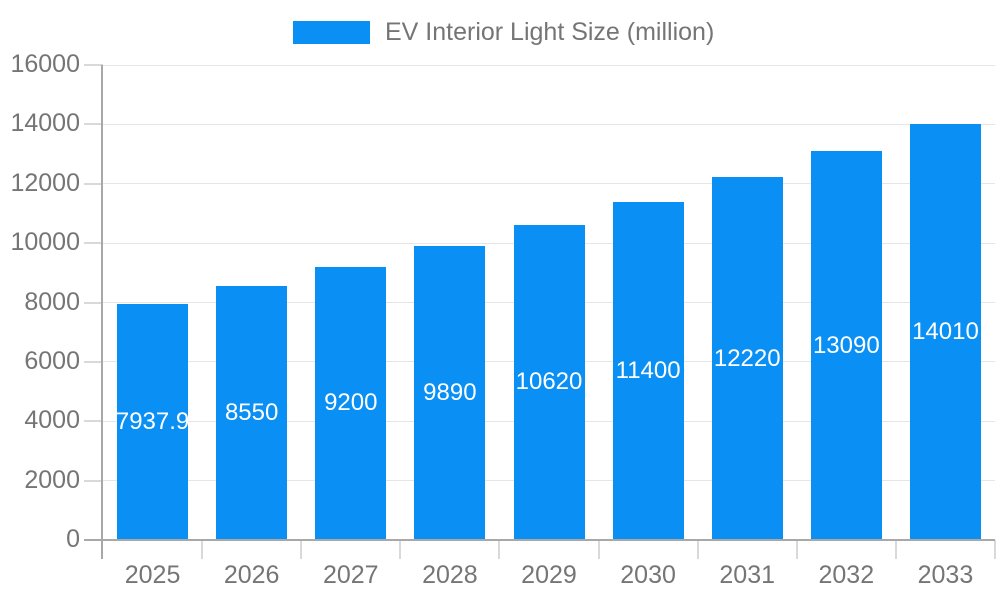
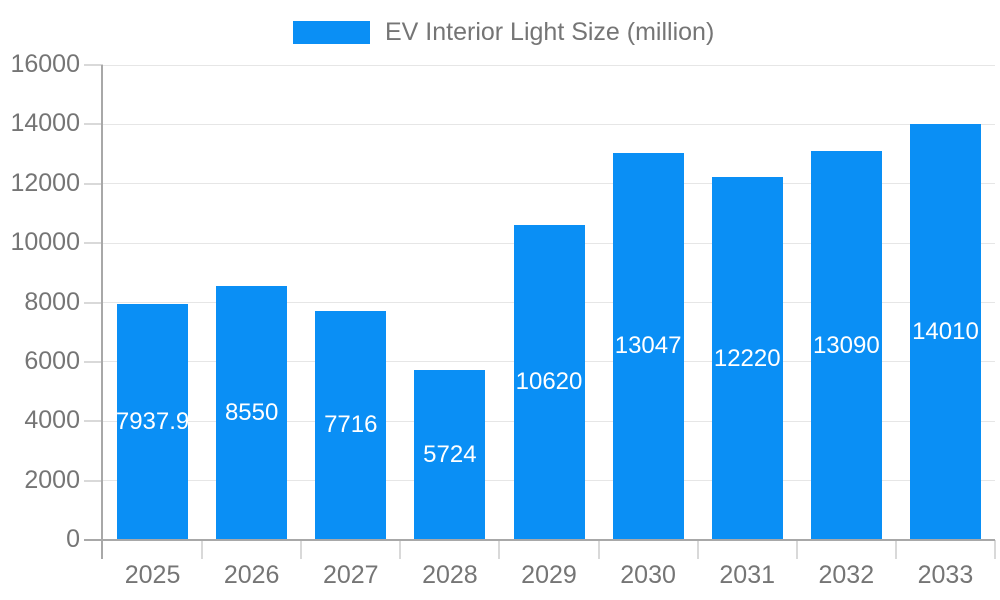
2027: 9200 -> 7716
2028: 9890 -> 5724
2030: 11400 -> 13047
